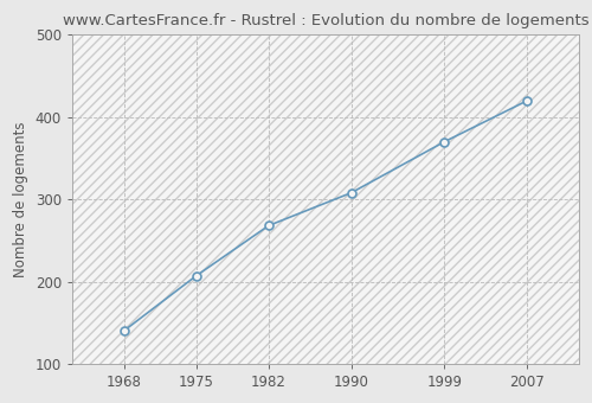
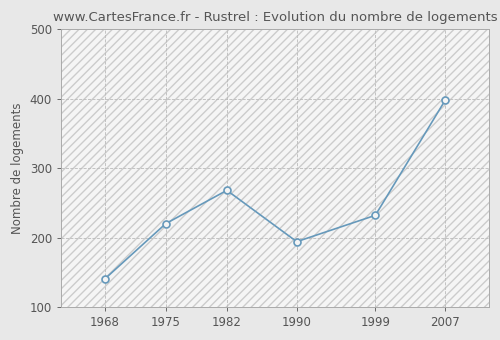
1975: 207 -> 220
1990: 308 -> 194
1999: 370 -> 232
2007: 420 -> 398
